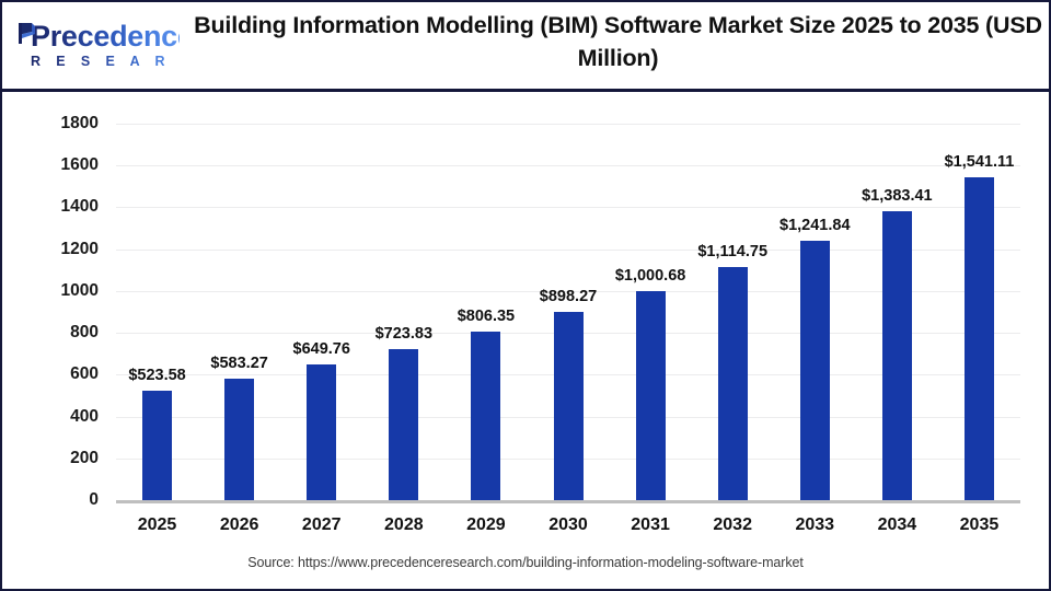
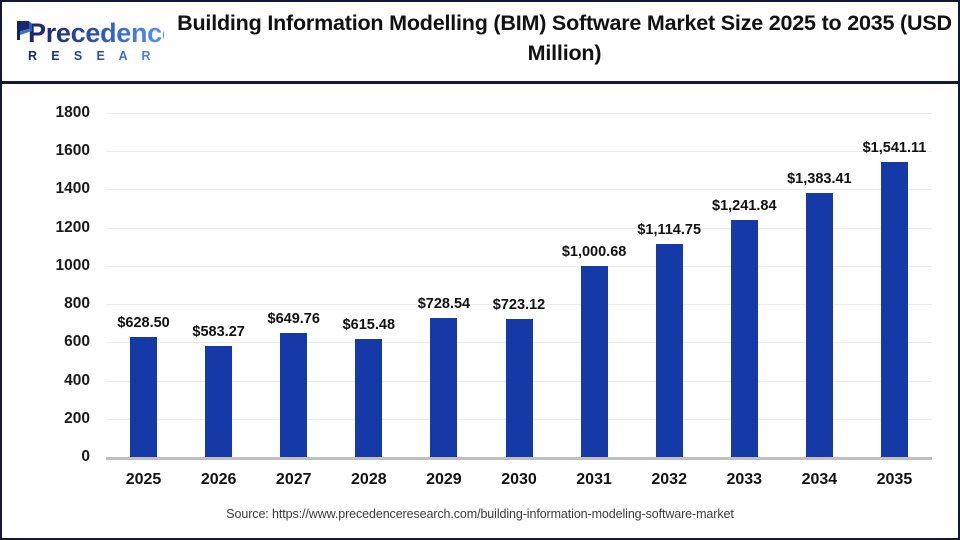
2025: $523.58 -> $628.50
2028: $723.83 -> $615.48
2029: $806.35 -> $728.54
2030: $898.27 -> $723.12
